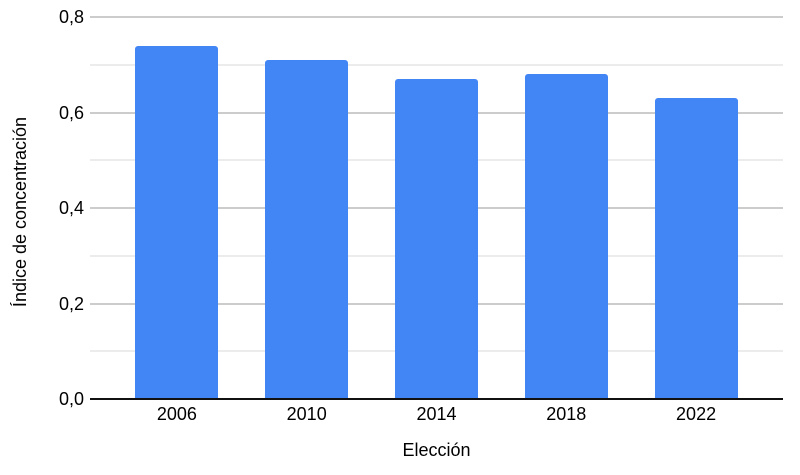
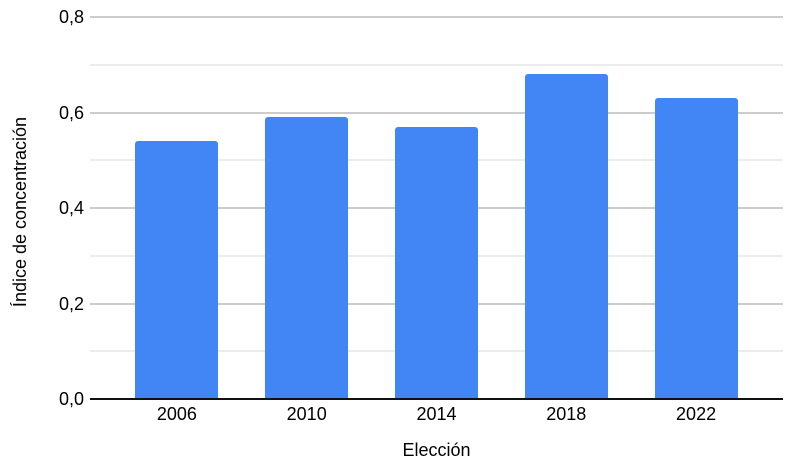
2006: 0,74 -> 0,54
2010: 0,71 -> 0,59
2014: 0,67 -> 0,57
